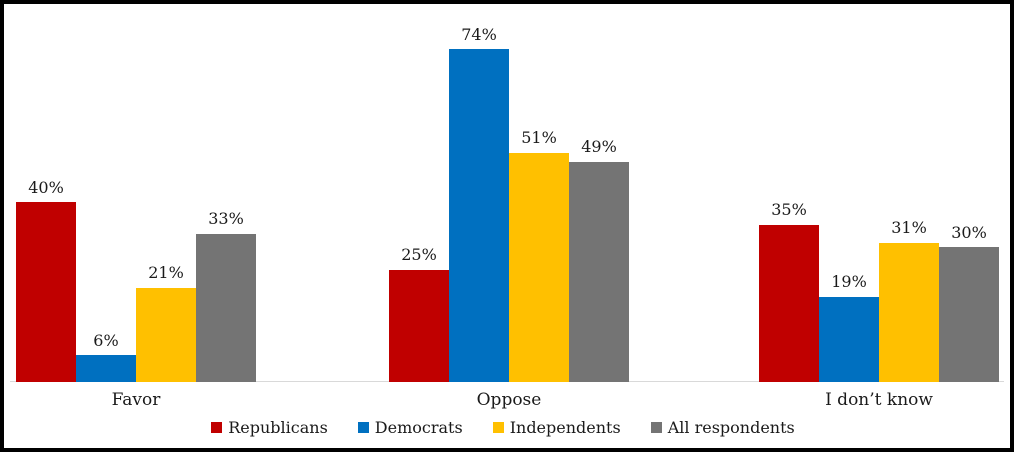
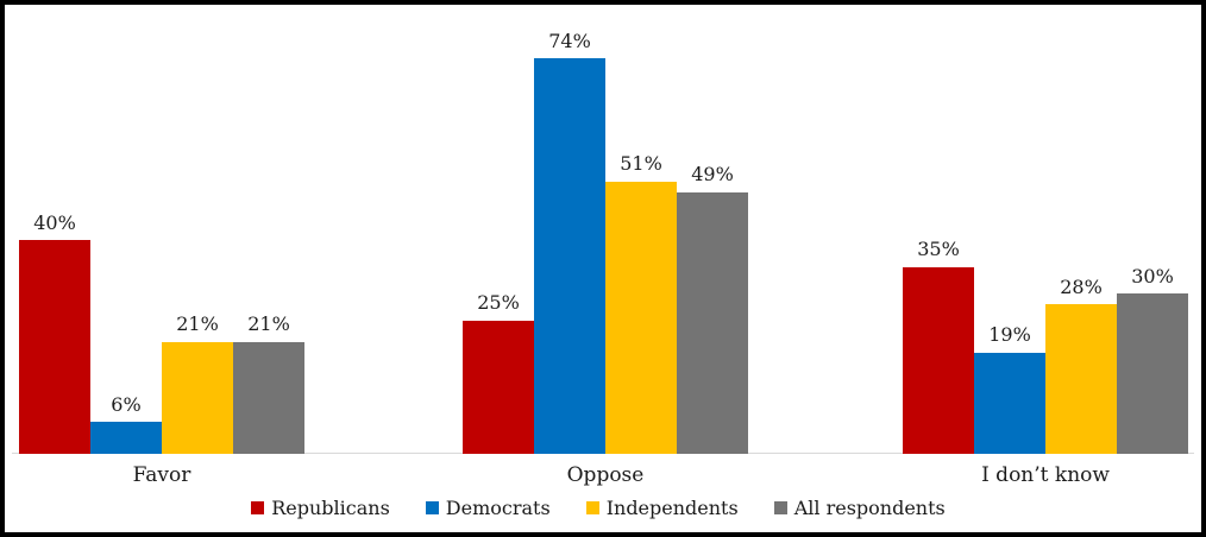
All respondents/Favor: 33% -> 21%
Independents/I don’t know: 31% -> 28%
